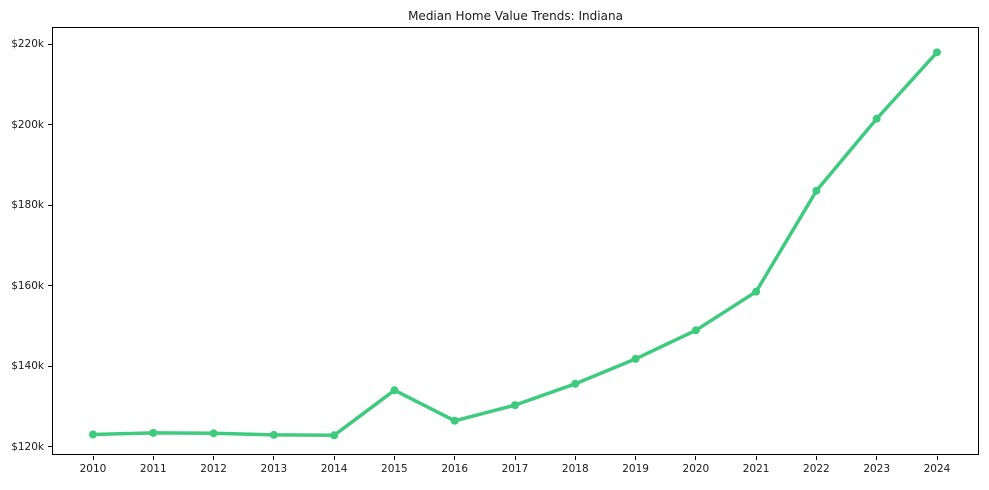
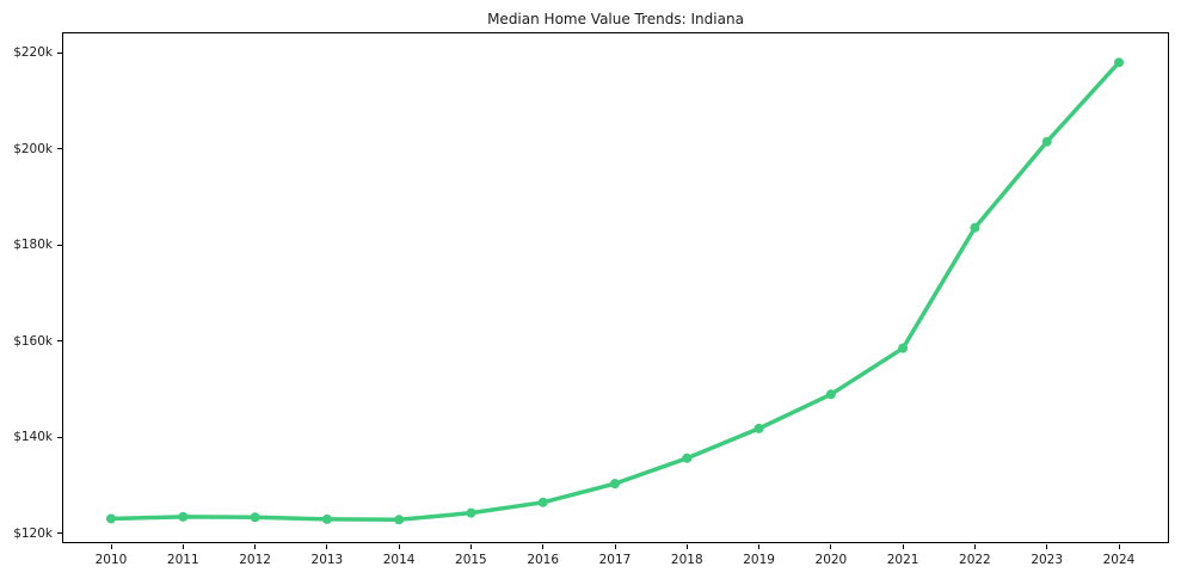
2015: $134k -> $124k
